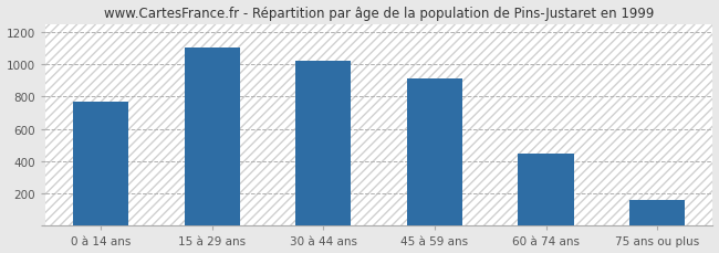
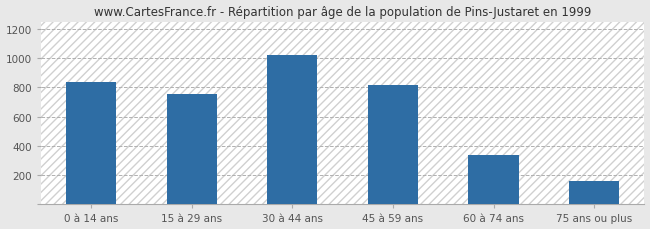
0 à 14 ans: 770 -> 840
15 à 29 ans: 1100 -> 750
45 à 59 ans: 910 -> 820
60 à 74 ans: 450 -> 340
